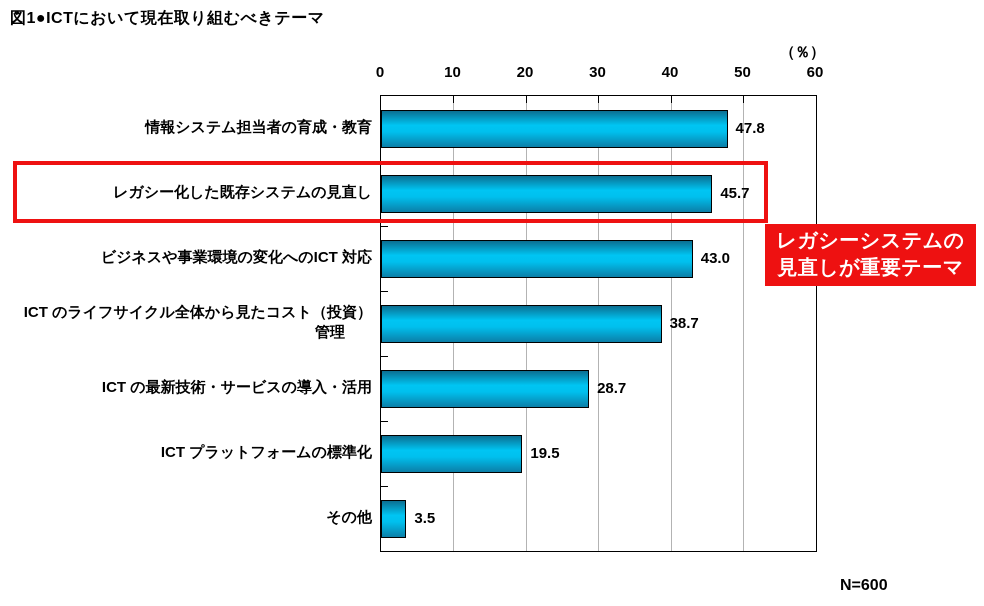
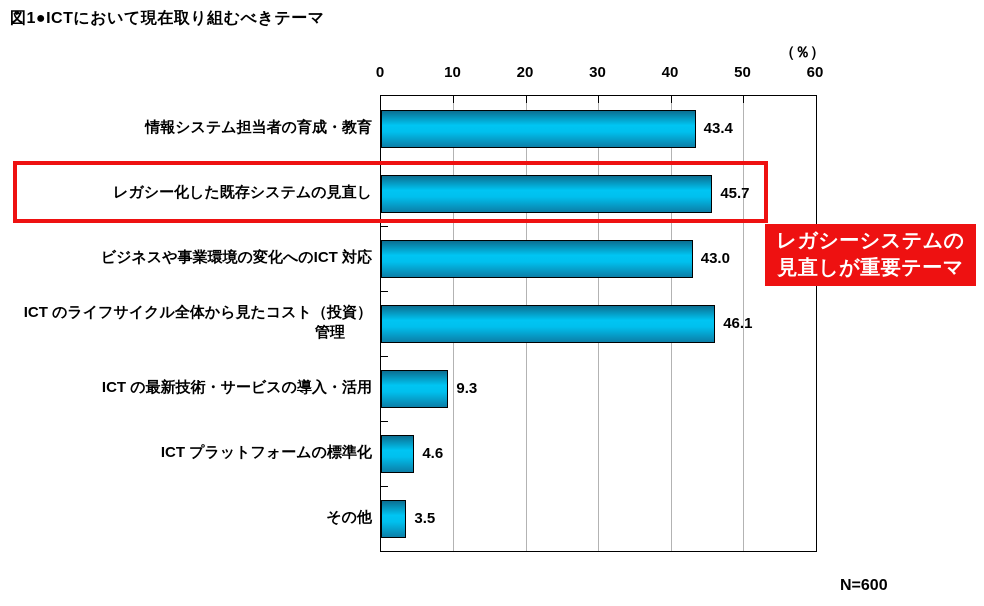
情報システム担当者の育成・教育: 47.8 -> 43.4
ICT のライフサイクル全体から見たコスト（投資） 管理: 38.7 -> 46.1
ICT の最新技術・サービスの導入・活用: 28.7 -> 9.3
ICT プラットフォームの標準化: 19.5 -> 4.6
